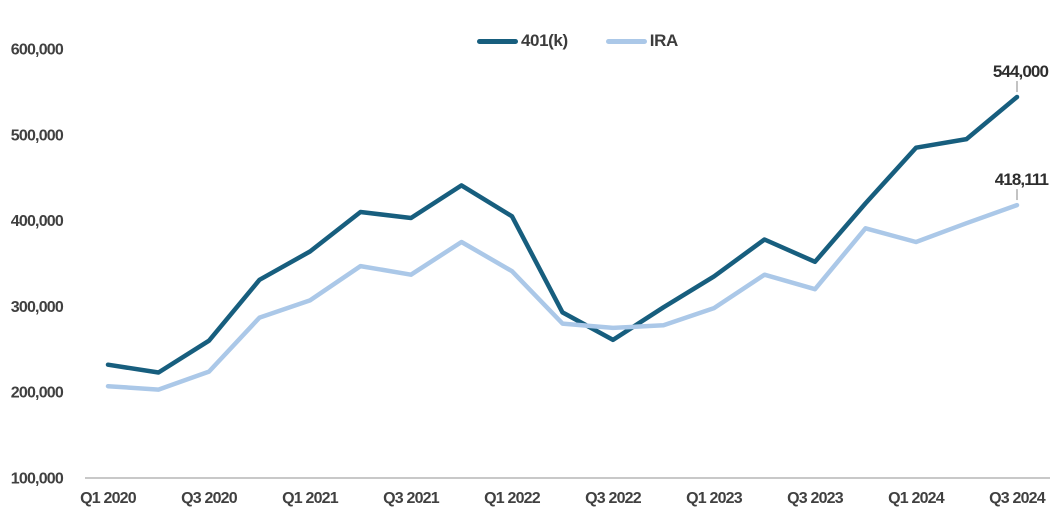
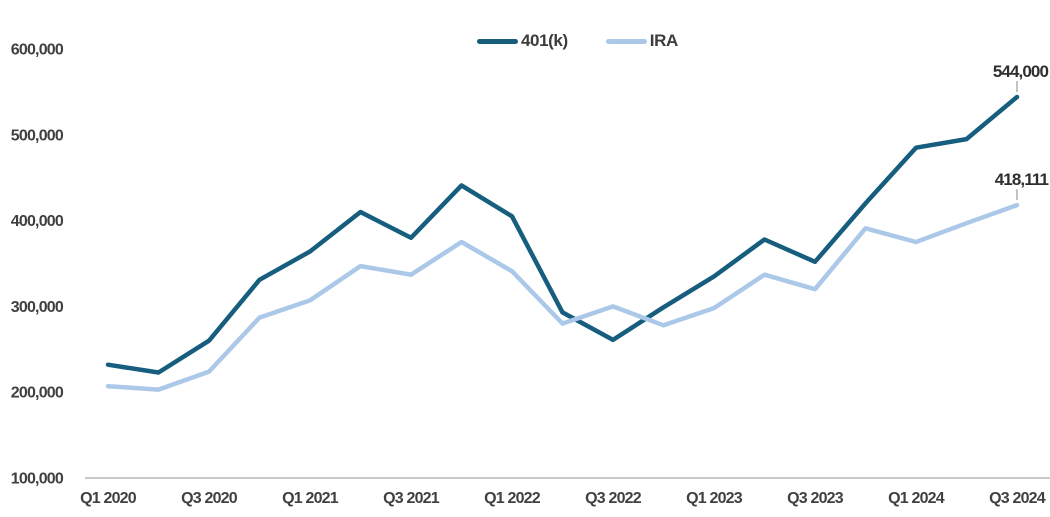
401(k)/Q3 2021: 400000 -> 380000
IRA/Q3 2022: 280000 -> 300000
